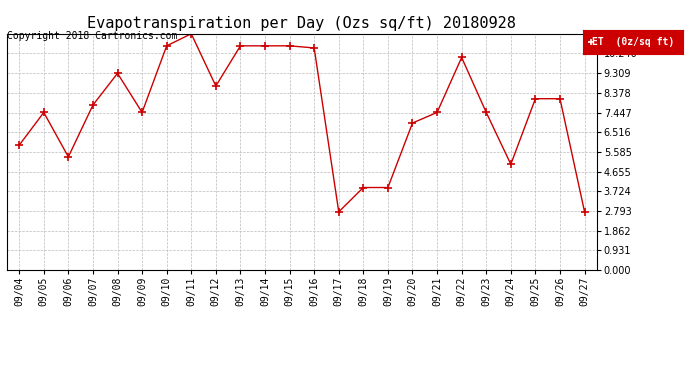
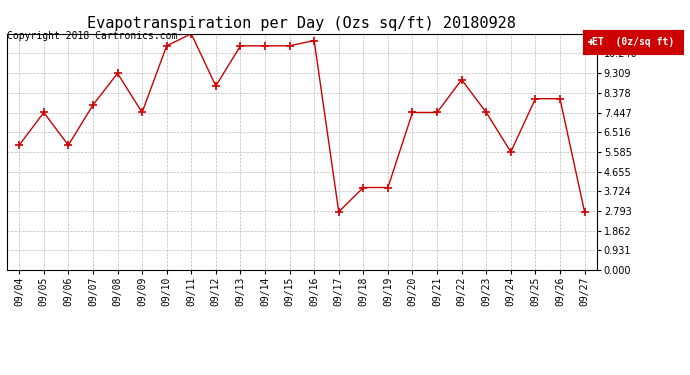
09/06: 5.35 -> 5.90
09/16: 10.50 -> 10.85
09/20: 6.95 -> 7.45
09/22: 10.05 -> 9.00
09/24: 5.00 -> 5.58
